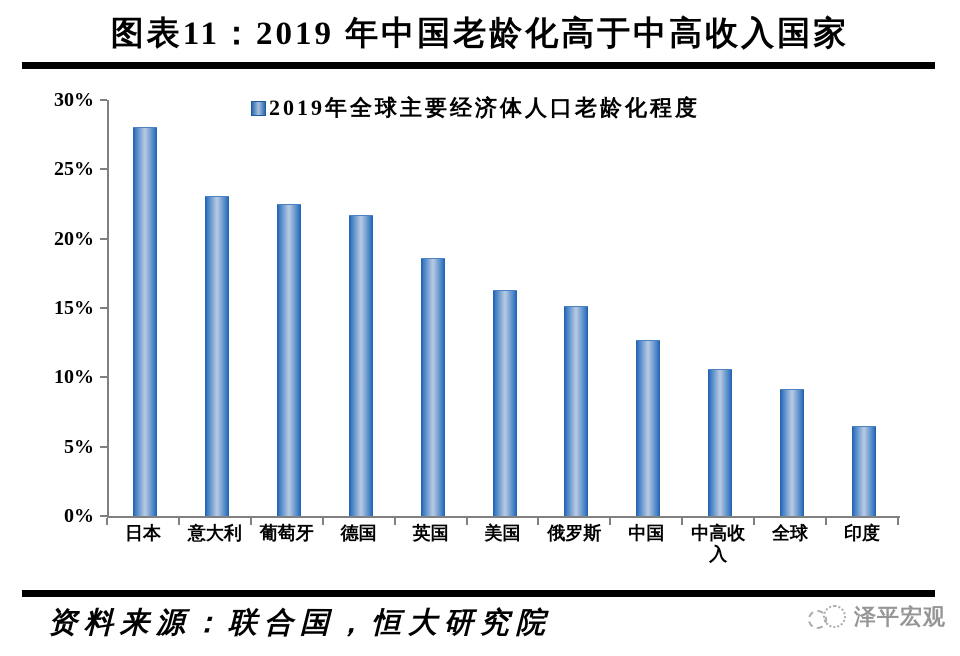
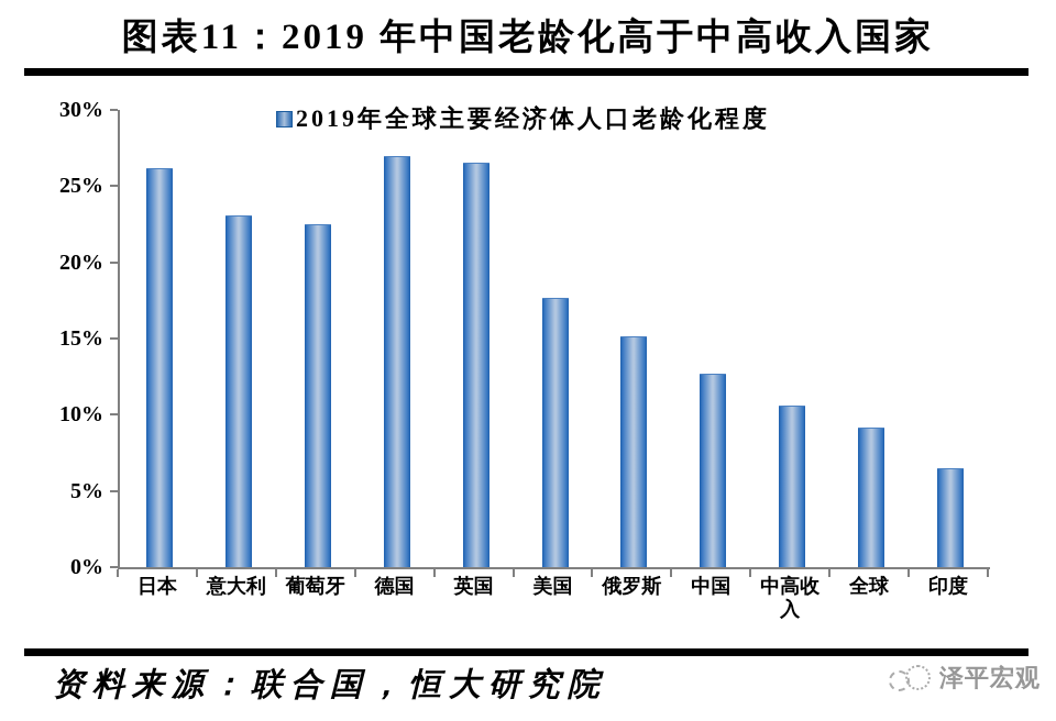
日本: 28.0% -> 26.1%
德国: 21.6% -> 26.9%
英国: 18.5% -> 26.5%
美国: 16.2% -> 17.6%
